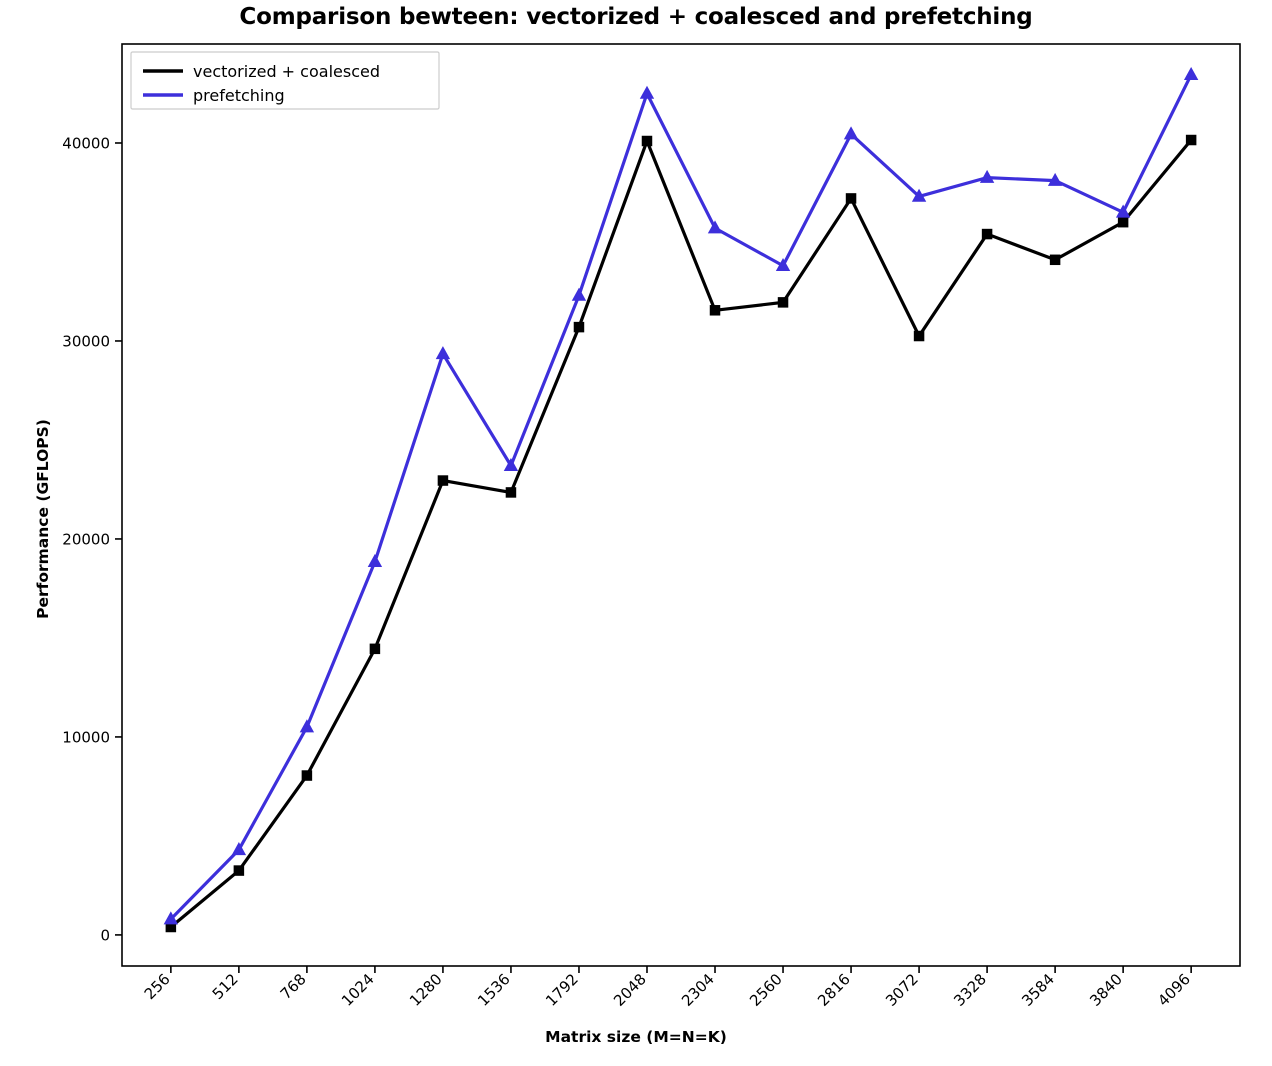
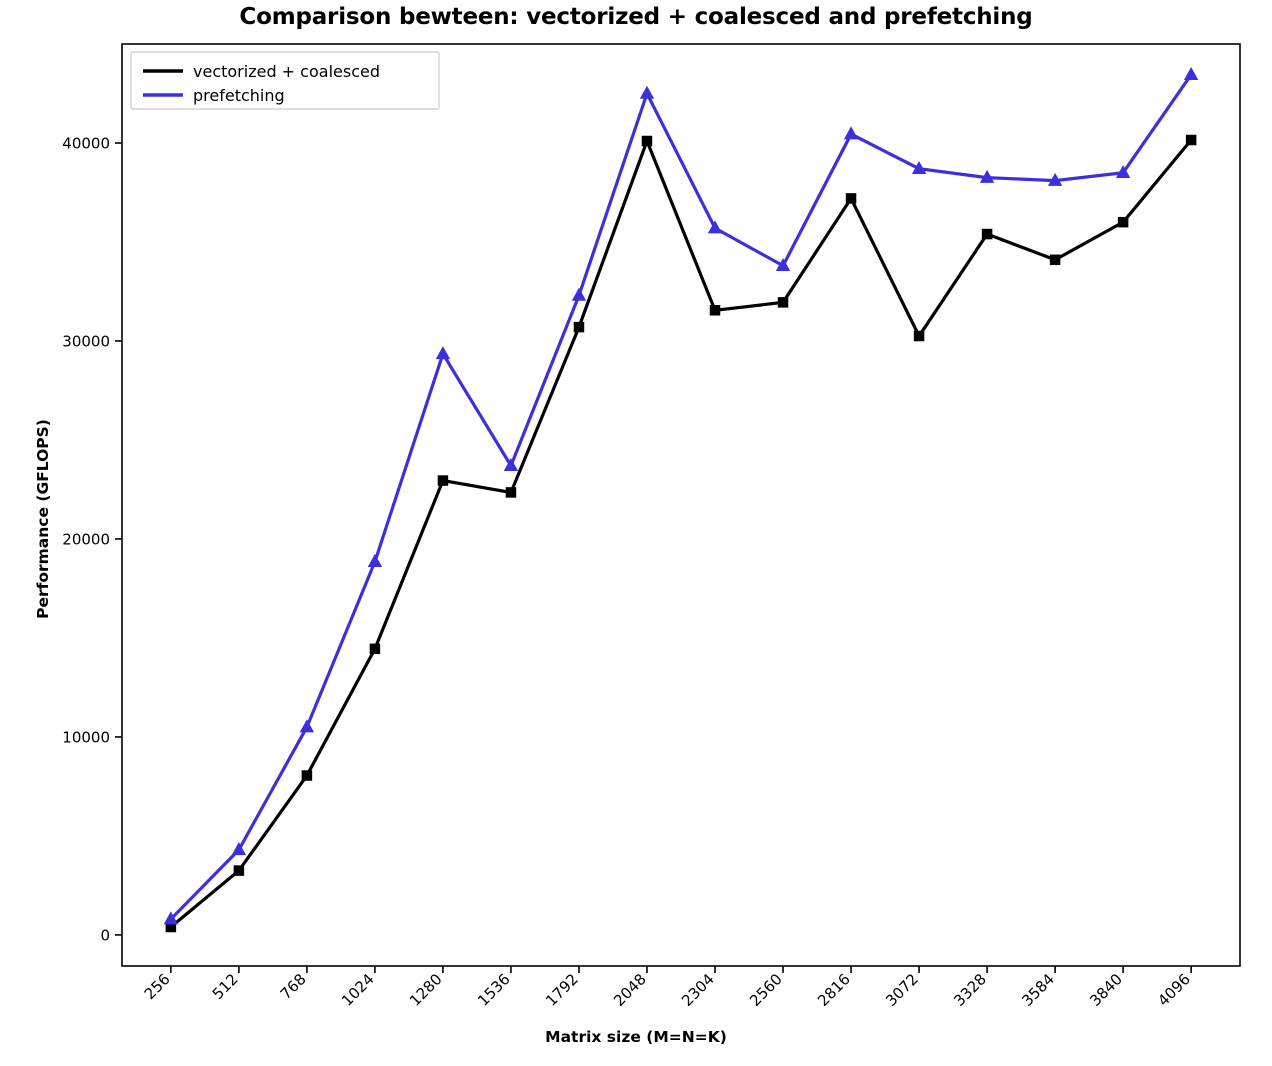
prefetching/3072: 37300 -> 38700
prefetching/3840: 36500 -> 38500
